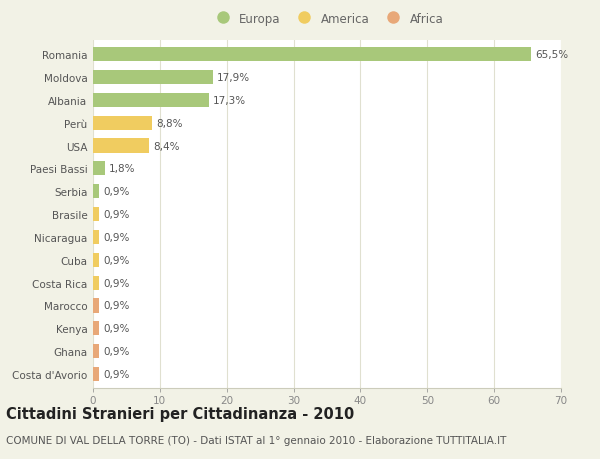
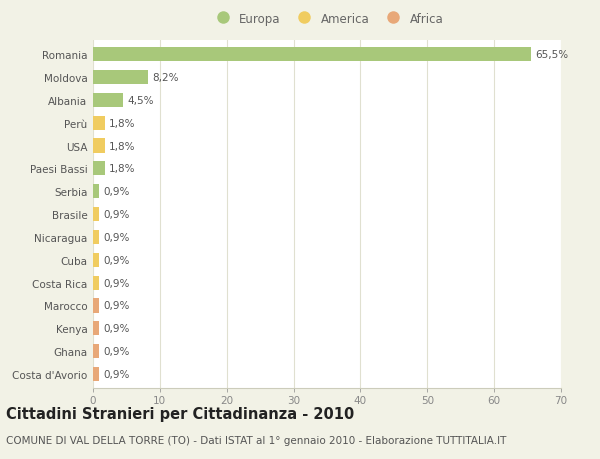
Moldova: 17,9% -> 8,2%
Albania: 17,3% -> 4,5%
Perù: 8,8% -> 1,8%
USA: 8,4% -> 1,8%
